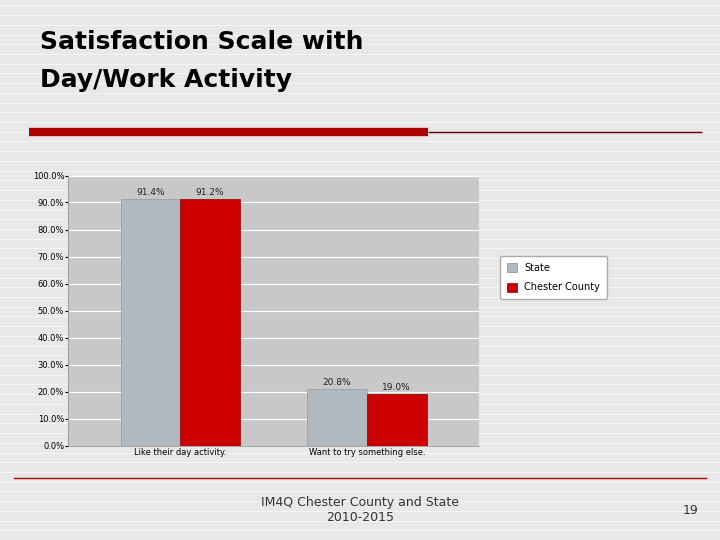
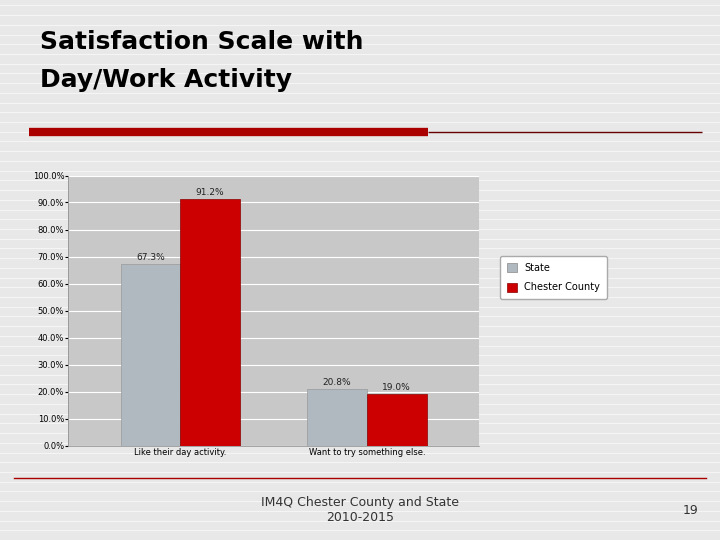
State/Like their day activity.: 91.4% -> 67.3%
